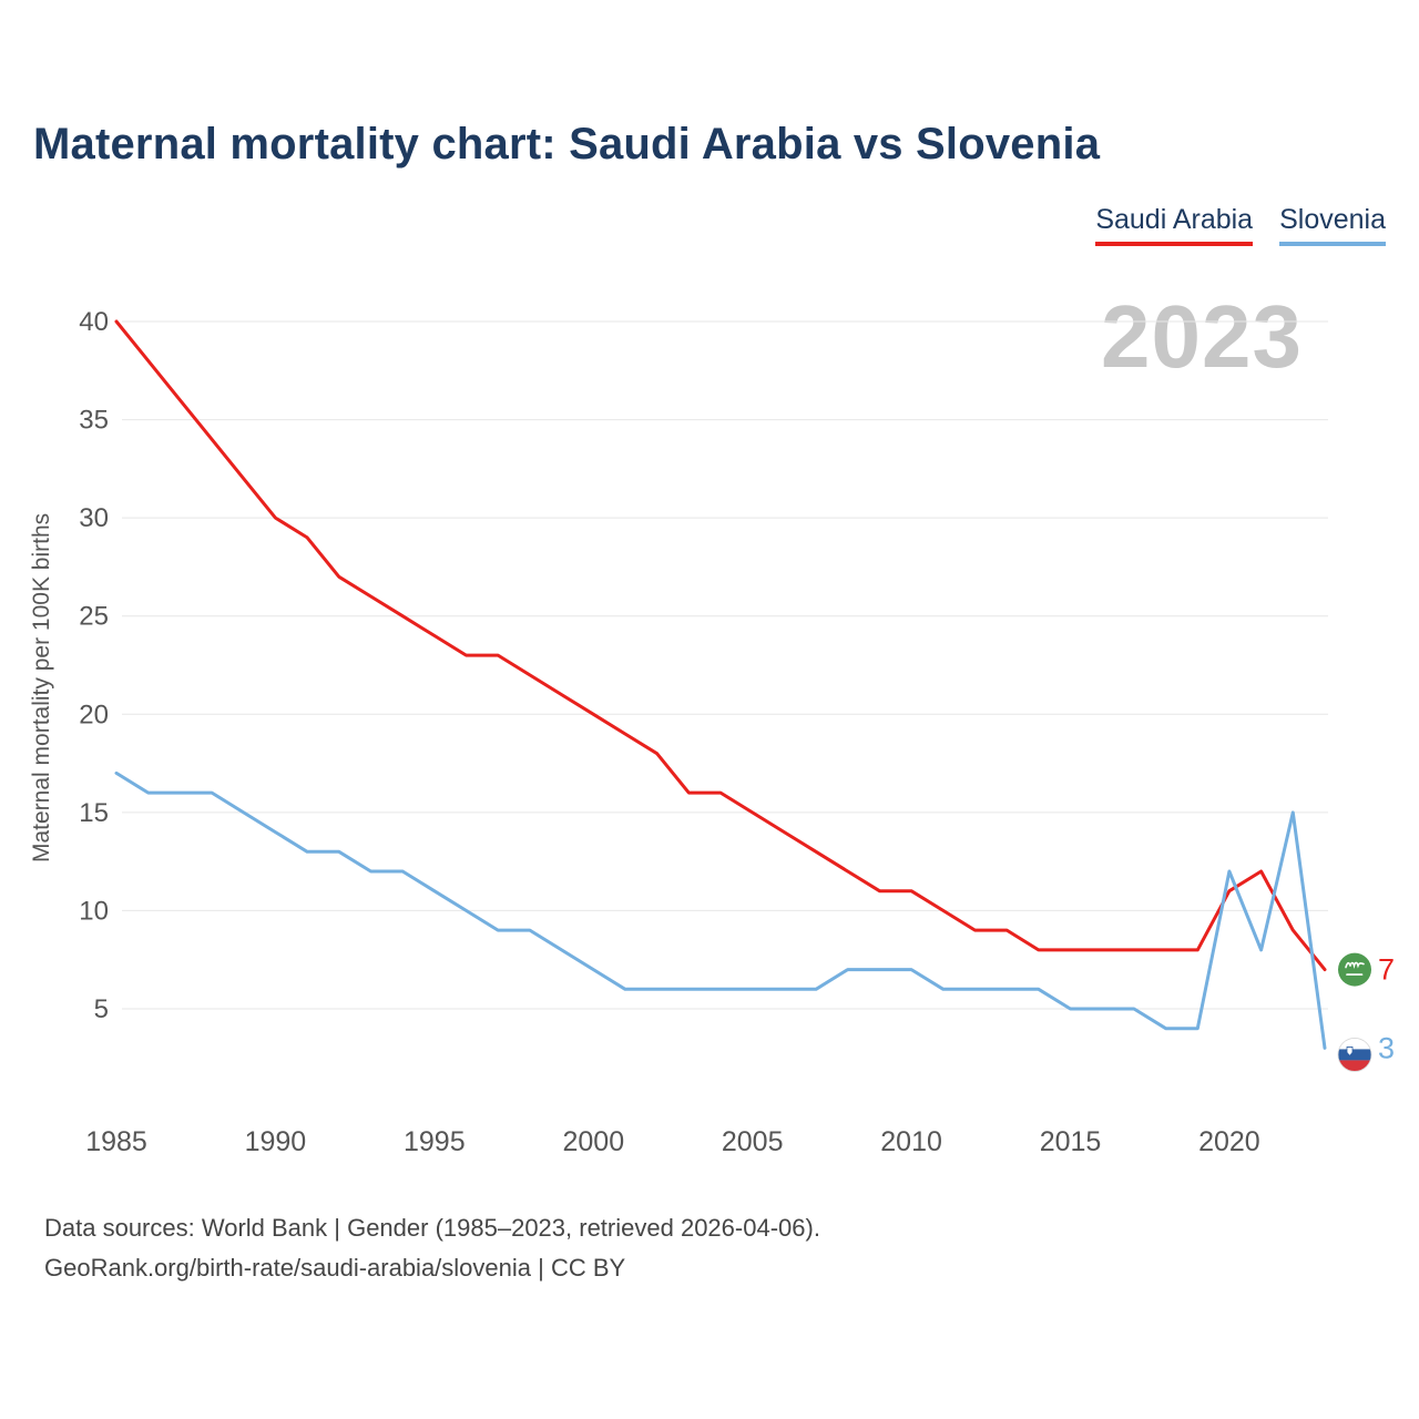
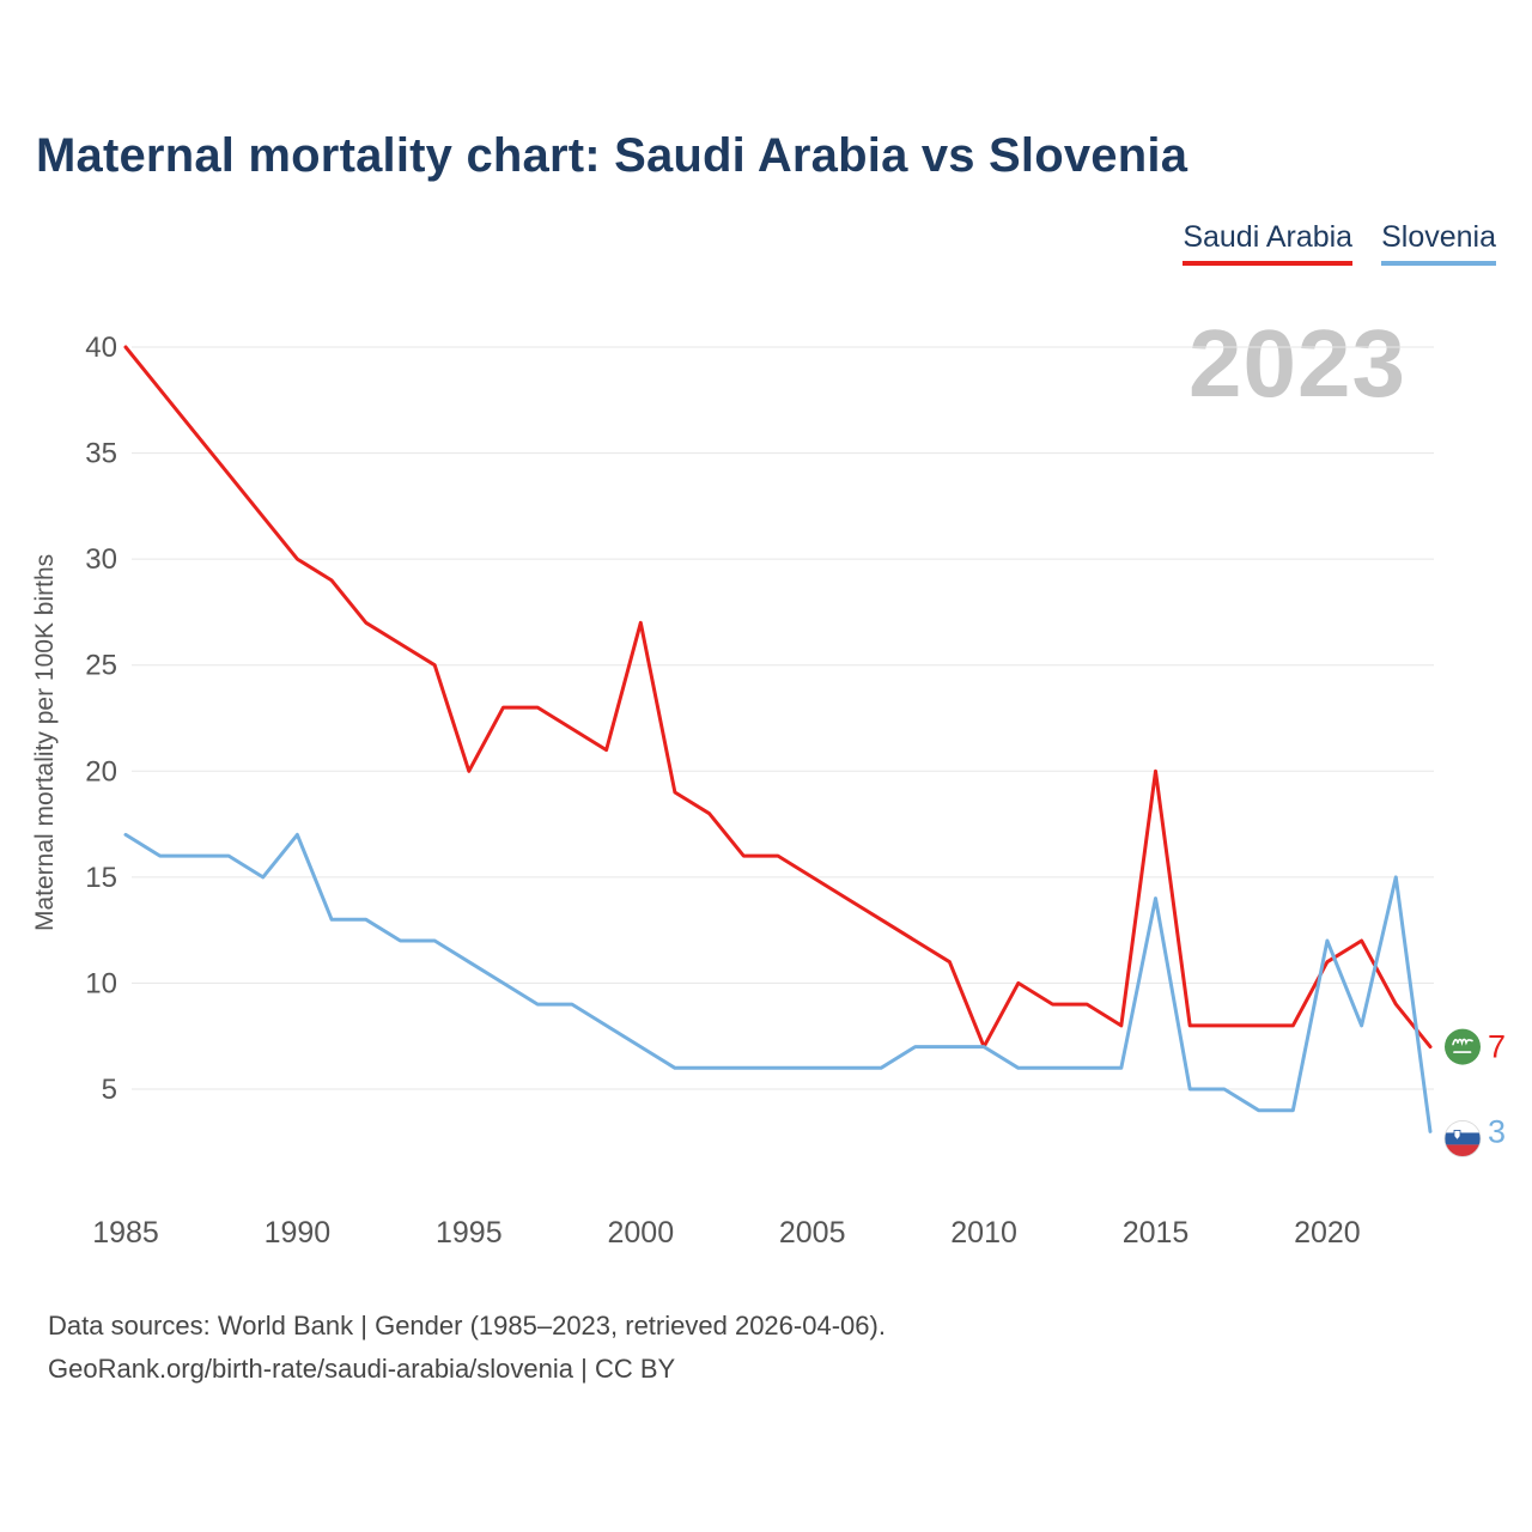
Slovenia/1990: 14 -> 17
Saudi Arabia/1995: 24 -> 20
Saudi Arabia/2000: 20 -> 27
Saudi Arabia/2010: 11 -> 7
Saudi Arabia/2015: 8 -> 20
Slovenia/2015: 5 -> 14
